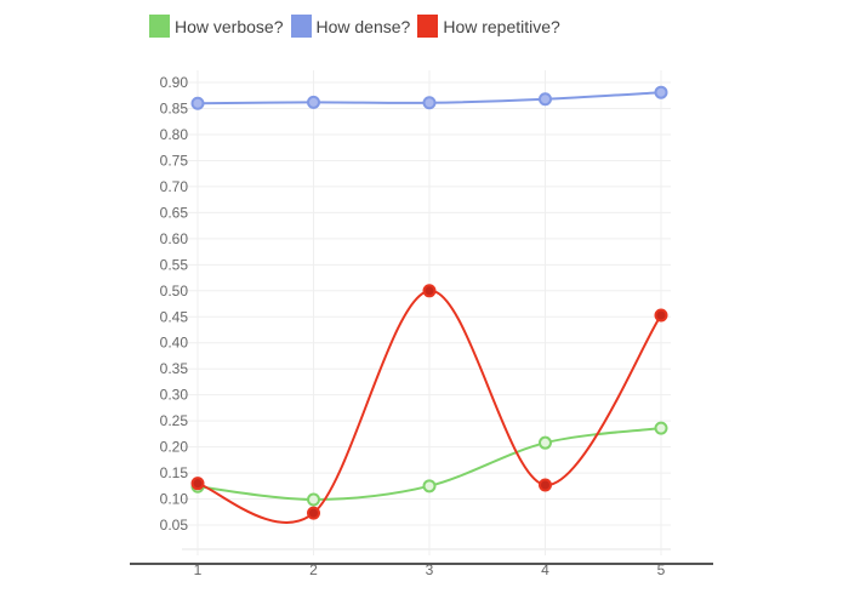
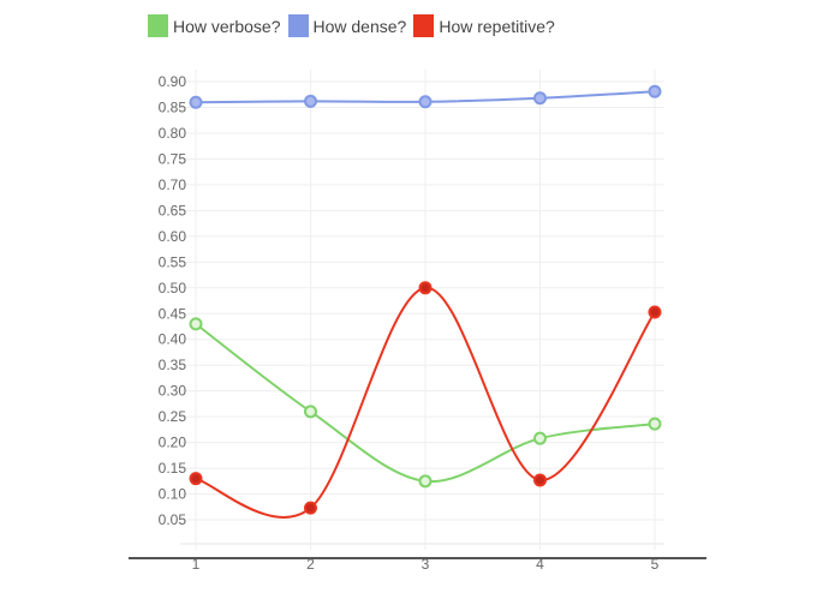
How verbose?/1: 0.12 -> 0.43
How verbose?/2: 0.10 -> 0.26
